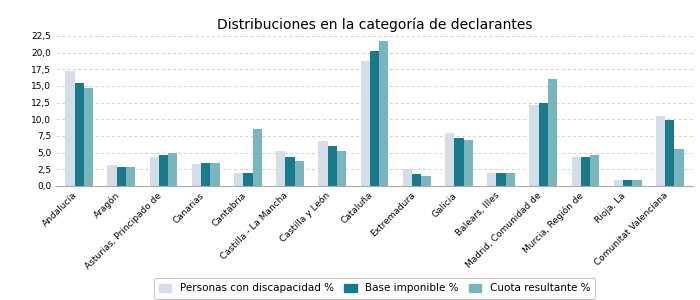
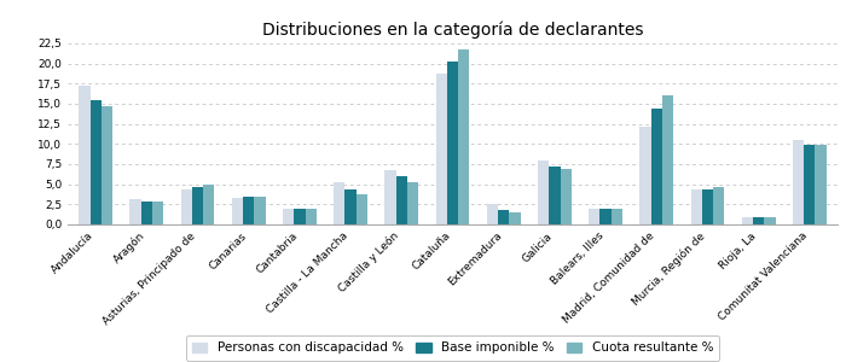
Cuota resultante %/Cantabria: 8,6 -> 1,9
Base imponible %/Madrid, Comunidad de: 12,4 -> 14,4
Cuota resultante %/Comunitat Valenciana: 5,6 -> 9,9
